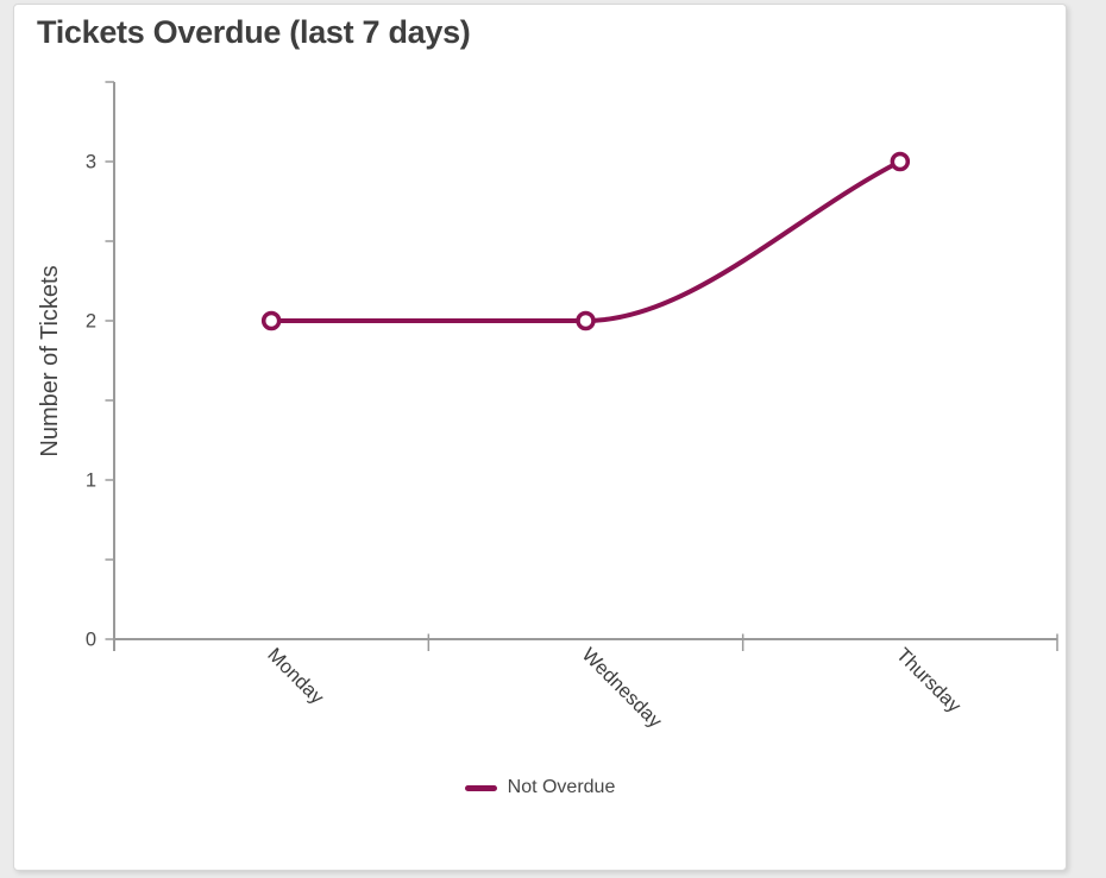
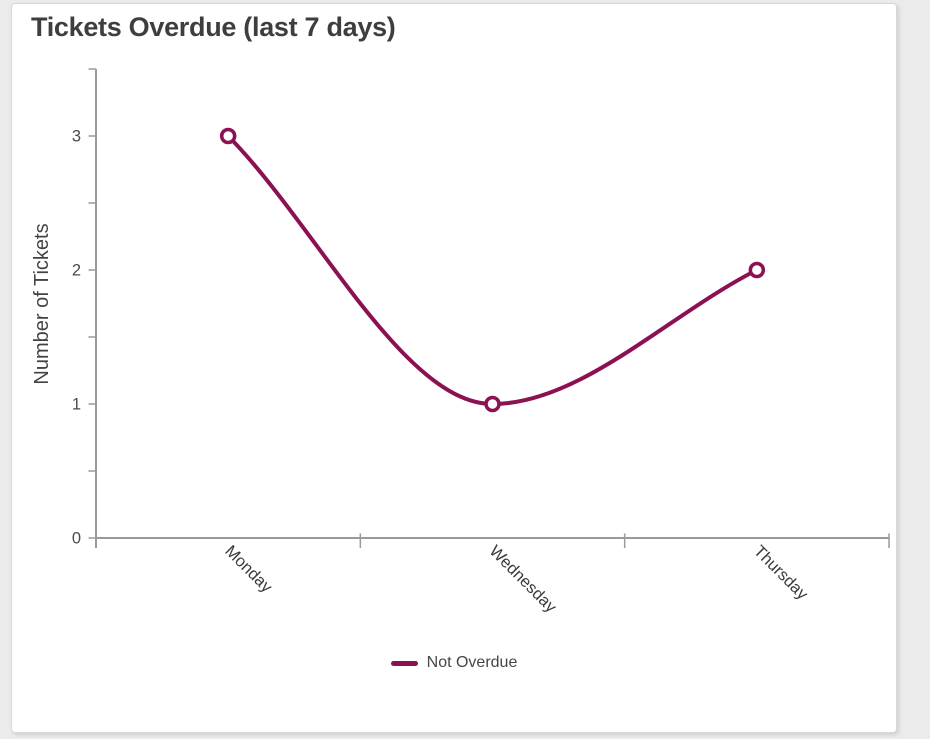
Monday: 2 -> 3
Wednesday: 2 -> 1
Thursday: 3 -> 2
